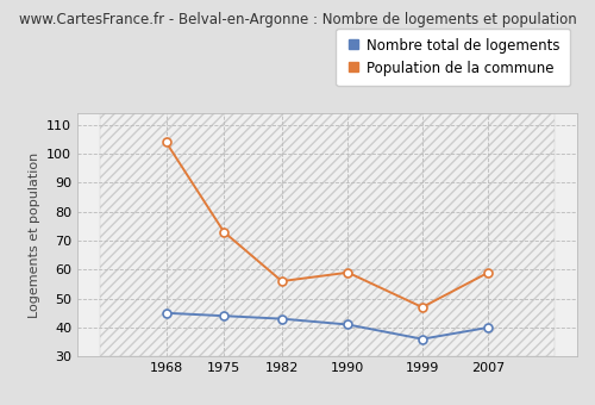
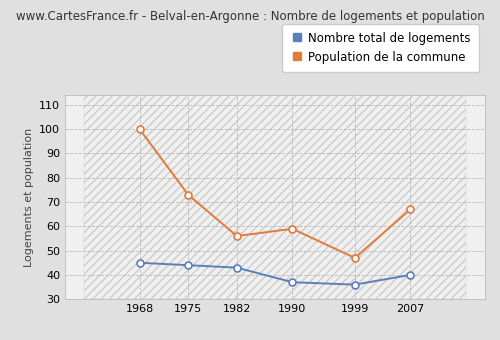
Population de la commune/1968: 104 -> 100
Nombre total de logements/1990: 41 -> 37
Population de la commune/2007: 59 -> 67
